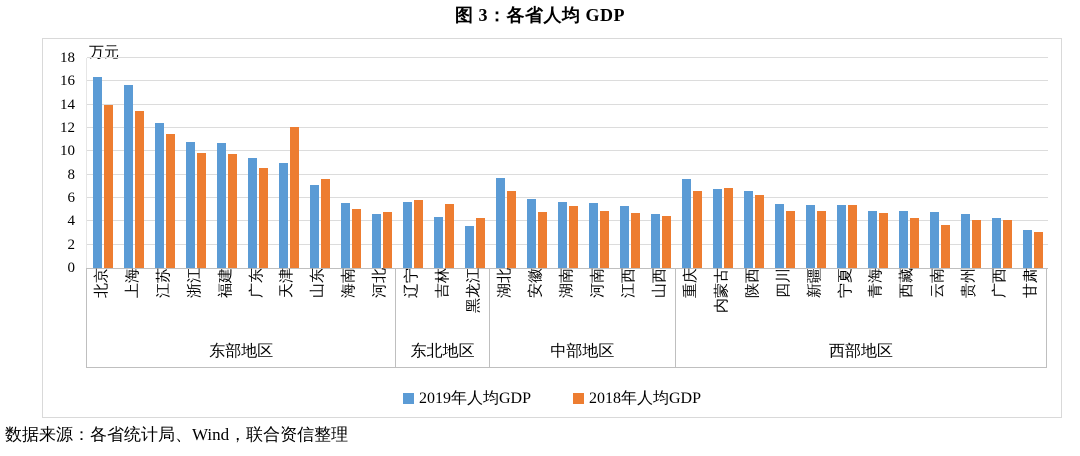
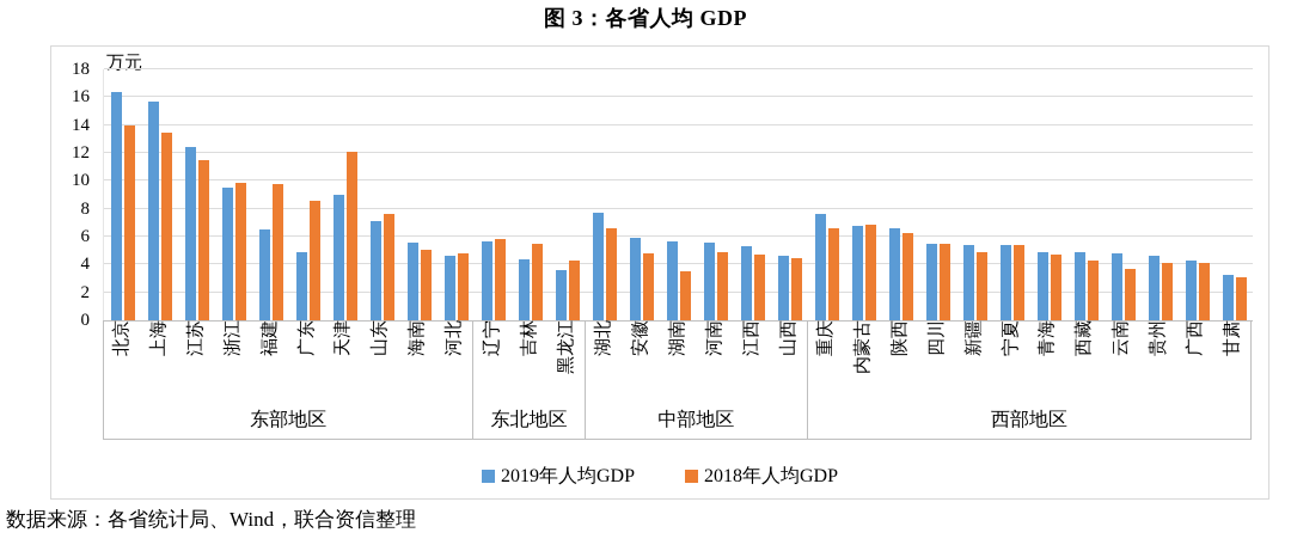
2019年人均GDP/浙江: 10.8 -> 9.5
2019年人均GDP/福建: 10.7 -> 6.5
2019年人均GDP/广东: 9.4 -> 4.9
2018年人均GDP/湖南: 5.3 -> 3.5
2018年人均GDP/四川: 4.9 -> 5.5
